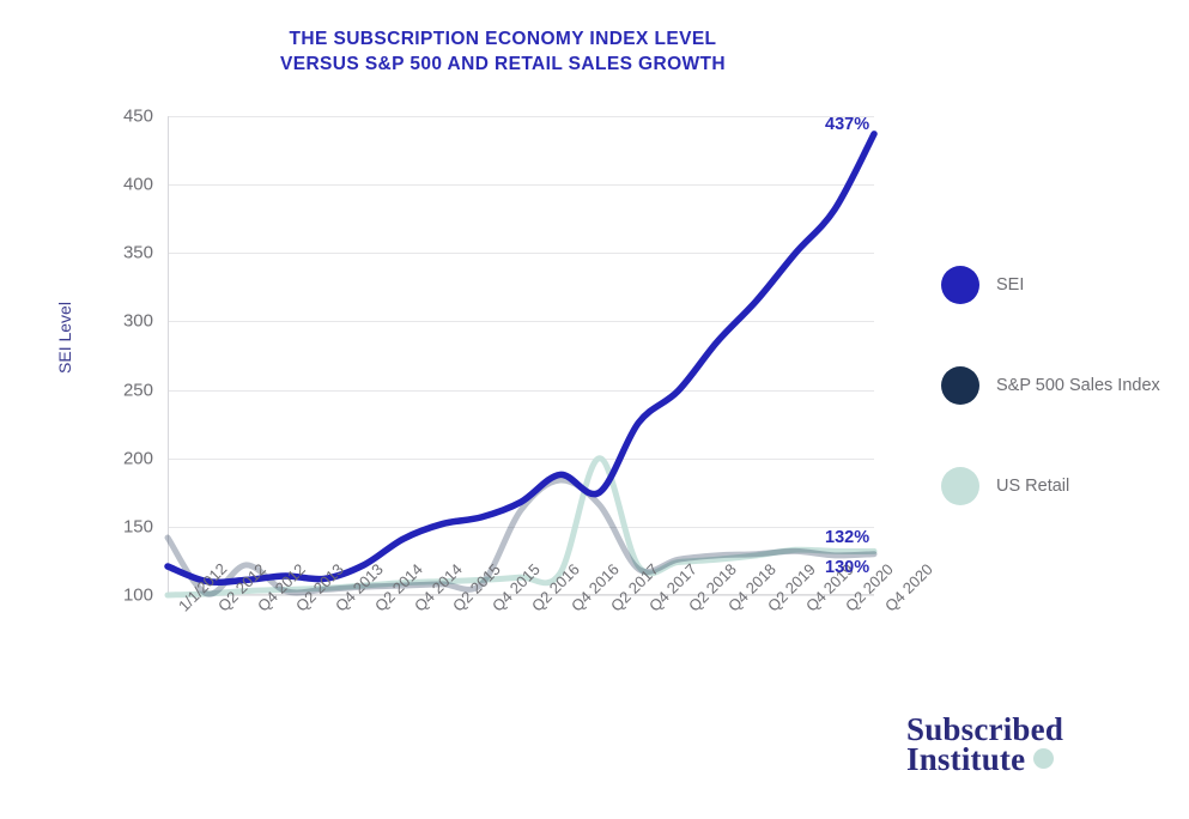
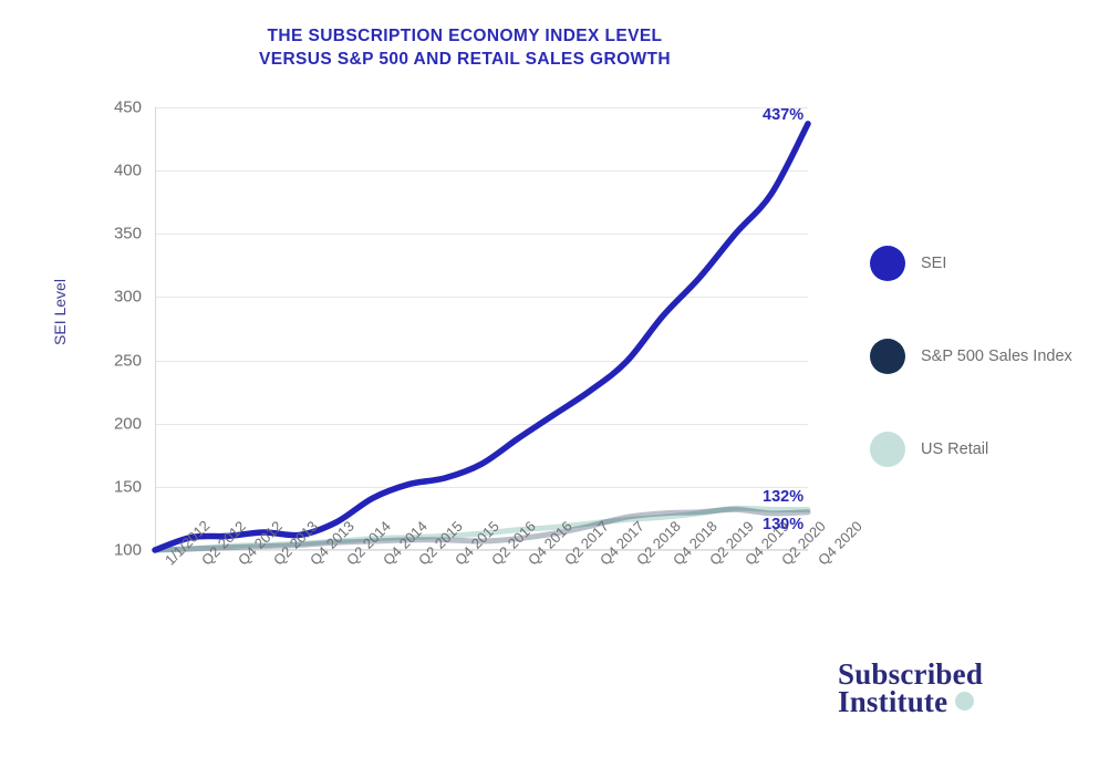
SEI/1/1/2012: 121 -> 100
S&P 500 Sales Index/1/1/2012: 142 -> 100
S&P 500 Sales Index/Q4 2012: 122 -> 102
S&P 500 Sales Index/Q2 2016: 162 -> 107
S&P 500 Sales Index/Q4 2016: 184 -> 109
SEI/Q2 2017: 175 -> 207
S&P 500 Sales Index/Q2 2017: 166 -> 113
US Retail/Q2 2017: 200 -> 118
